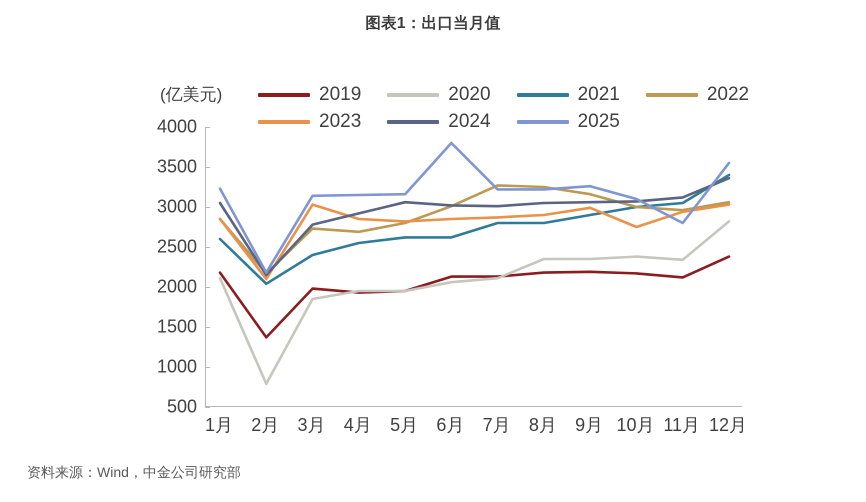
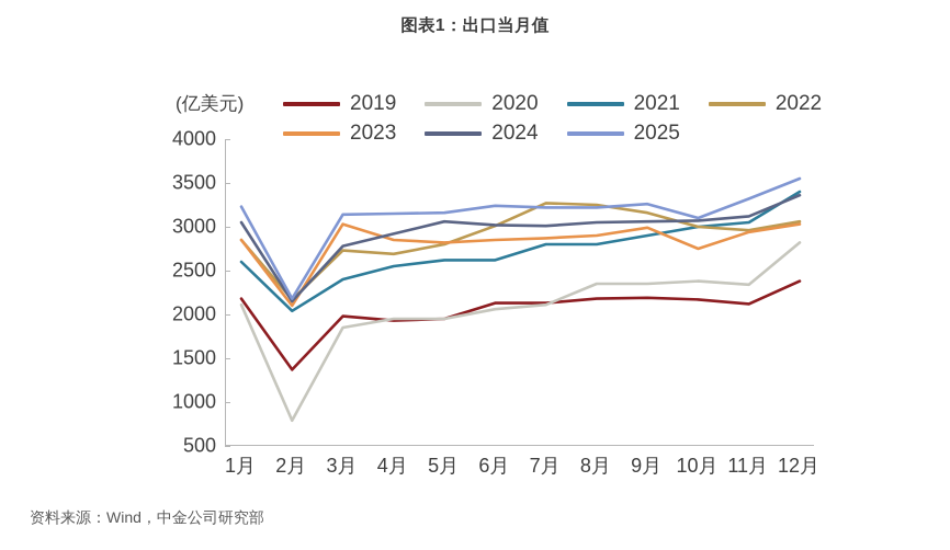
2025/6月: 3800 -> 3200
2025/11月: 2800 -> 3300
